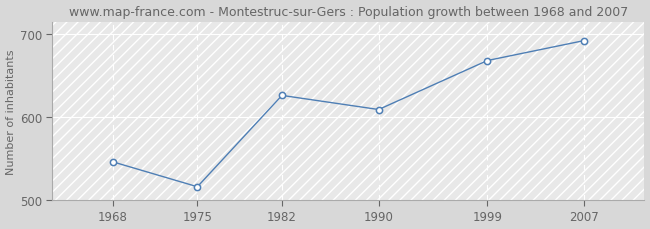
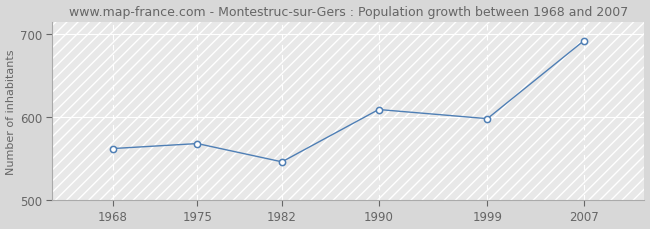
1968: 546 -> 562
1975: 516 -> 568
1982: 626 -> 546
1999: 668 -> 598
